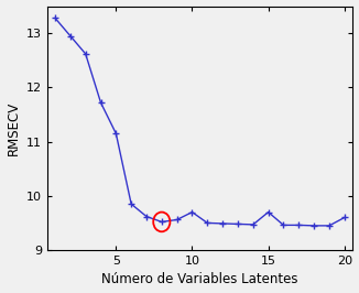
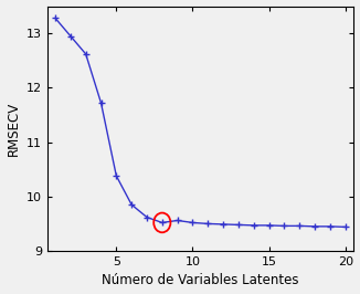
5: 11.15 -> 10.38
10: 9.70 -> 9.52
15: 9.70 -> 9.47
20: 9.60 -> 9.44
